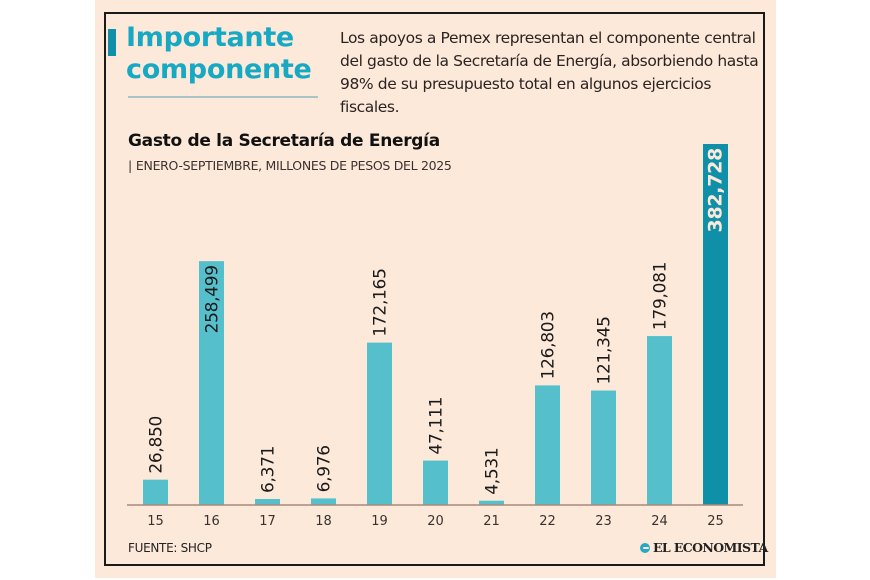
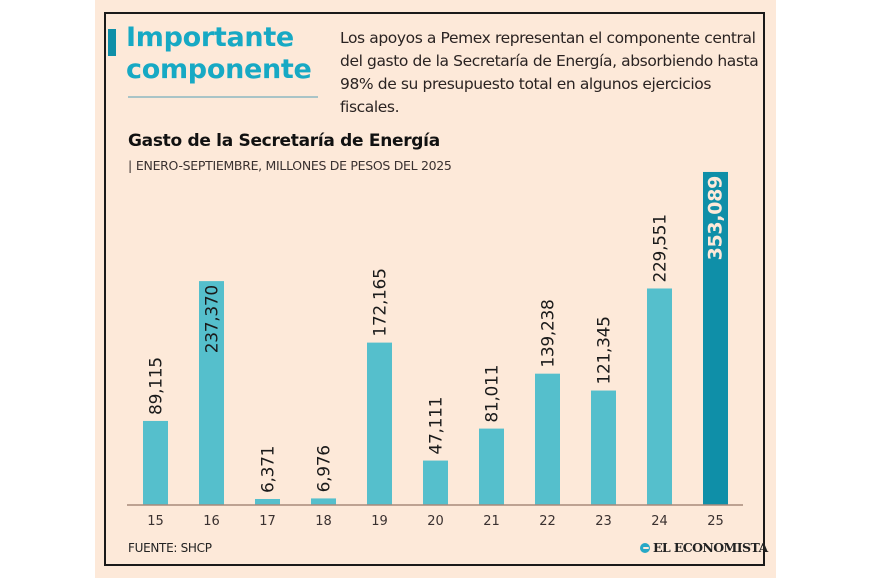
15: 26,850 -> 89,115
16: 258,499 -> 237,370
21: 4,531 -> 81,011
22: 126,803 -> 139,238
24: 179,081 -> 229,551
25: 382,728 -> 353,089
